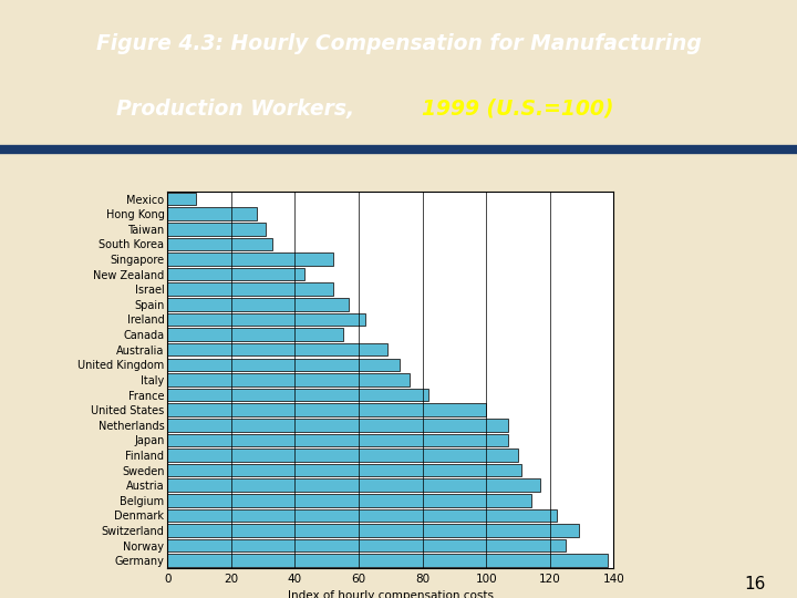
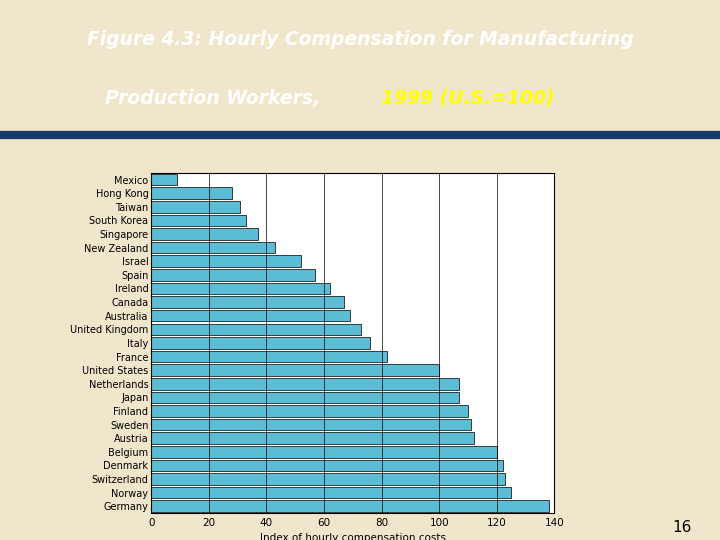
Singapore: 52 -> 37
Canada: 55 -> 67
Austria: 117 -> 112
Belgium: 114 -> 120
Switzerland: 129 -> 123
